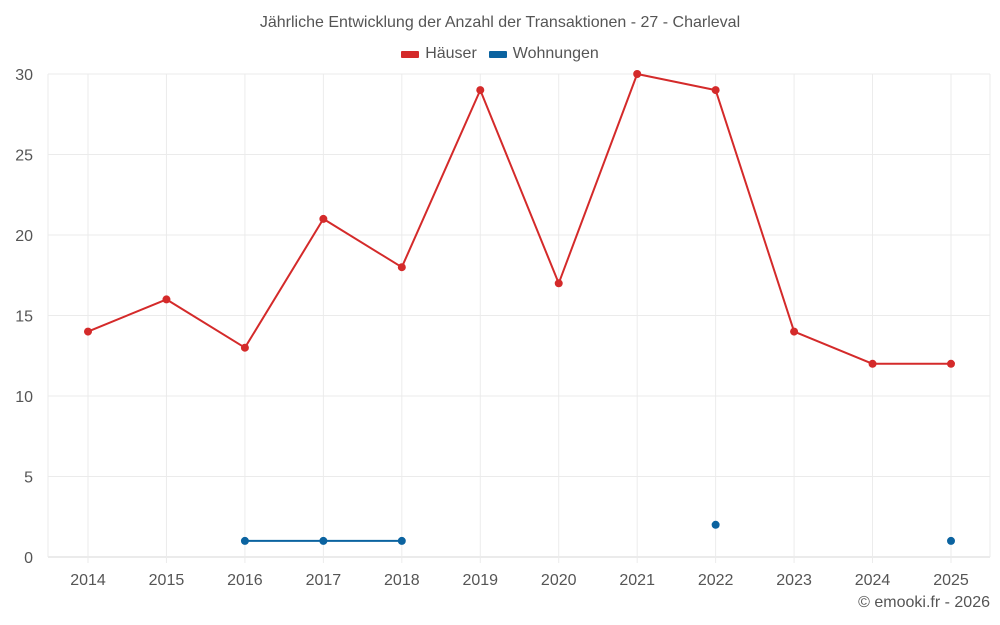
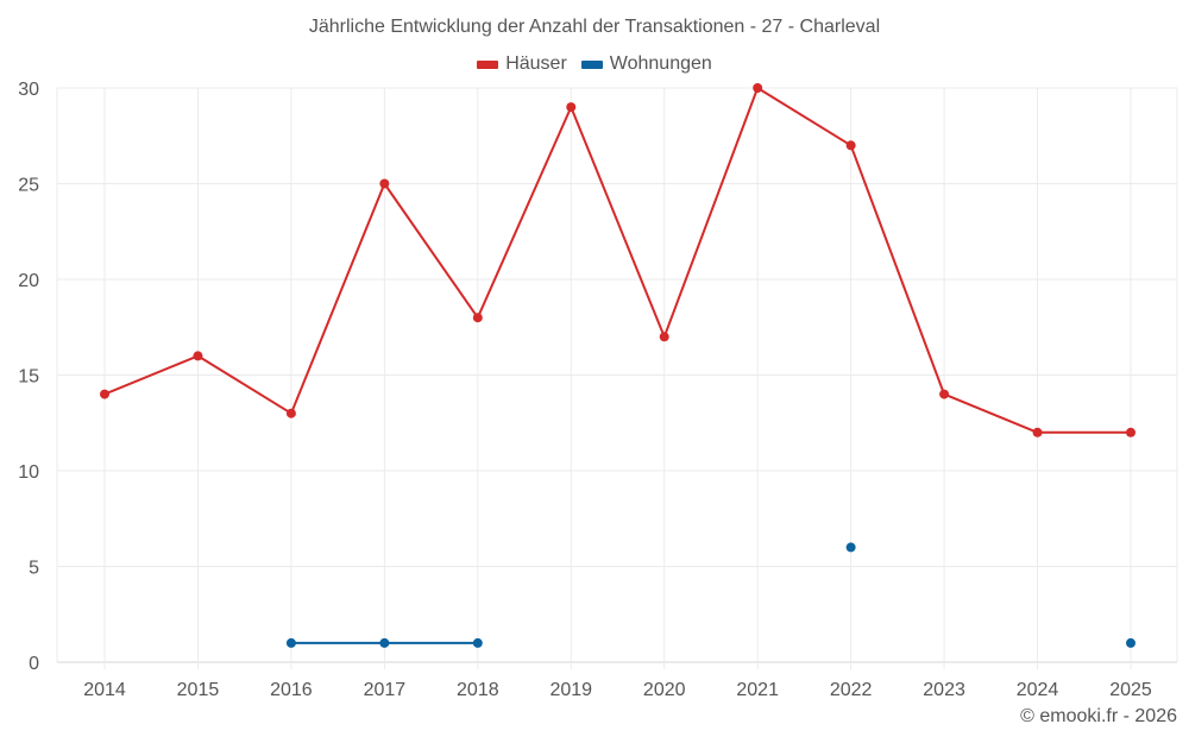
Häuser/2017: 21 -> 25
Häuser/2022: 29 -> 27
Wohnungen/2022: 2 -> 6
